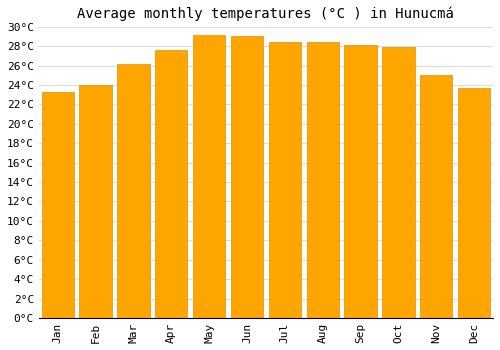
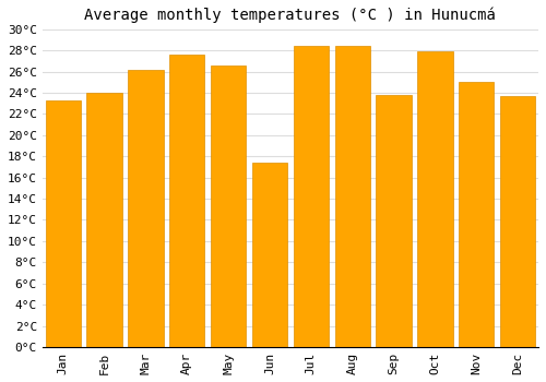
May: 29.2°C -> 26.6°C
Jun: 29.0°C -> 17.4°C
Sep: 28.1°C -> 23.8°C
